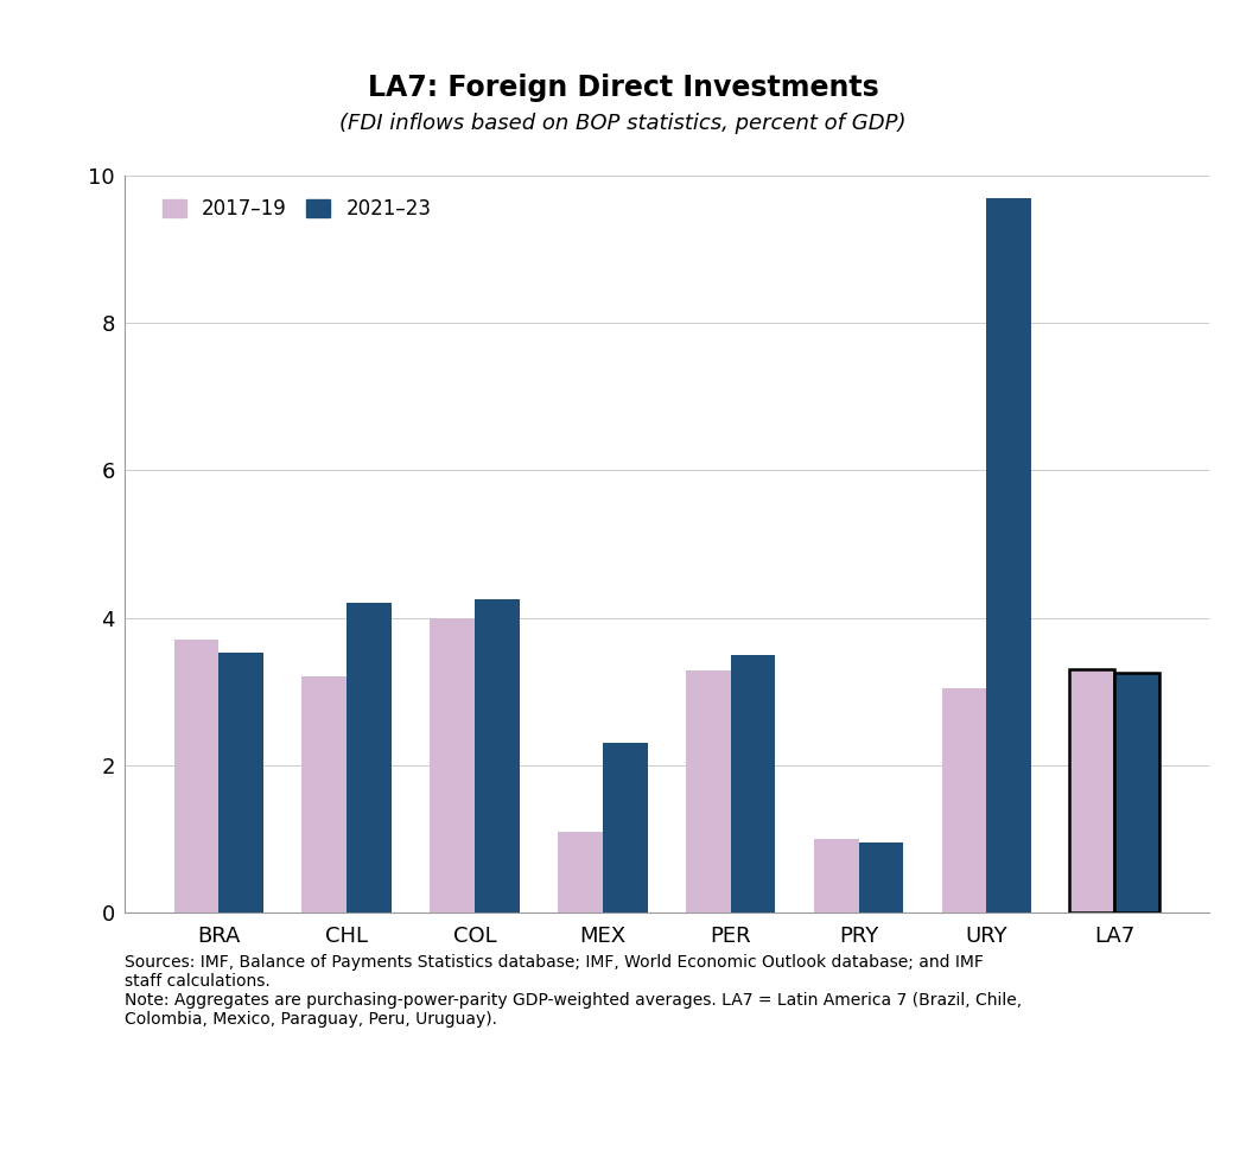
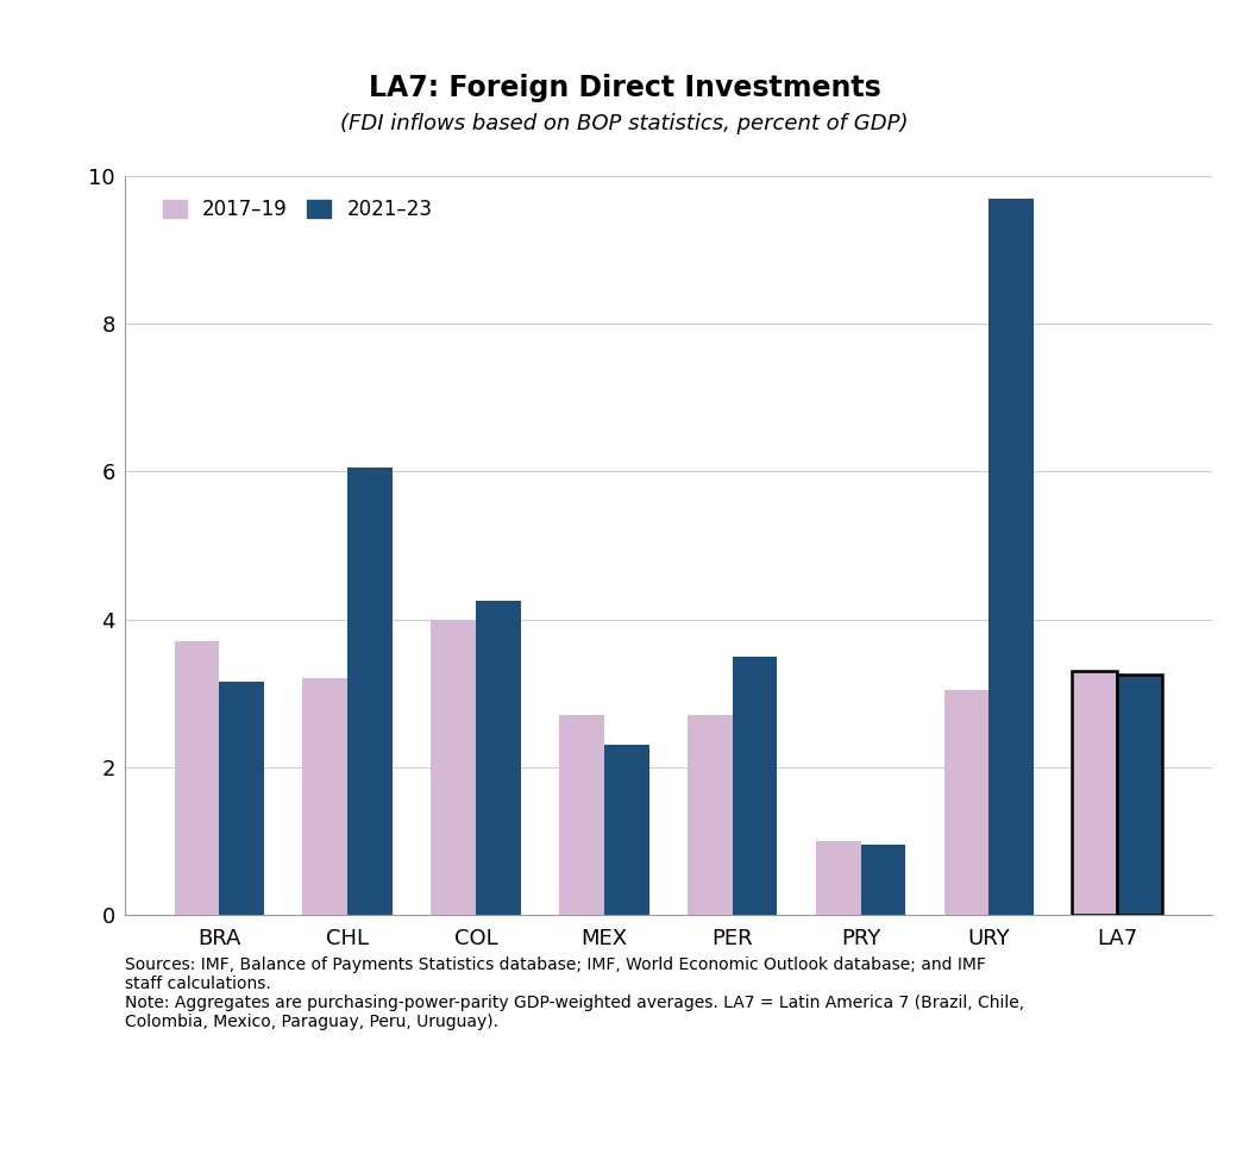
2021–23/BRA: 3.52 -> 3.15
2021–23/CHL: 4.20 -> 6.05
2017–19/MEX: 1.10 -> 2.70
2017–19/PER: 3.28 -> 2.70
